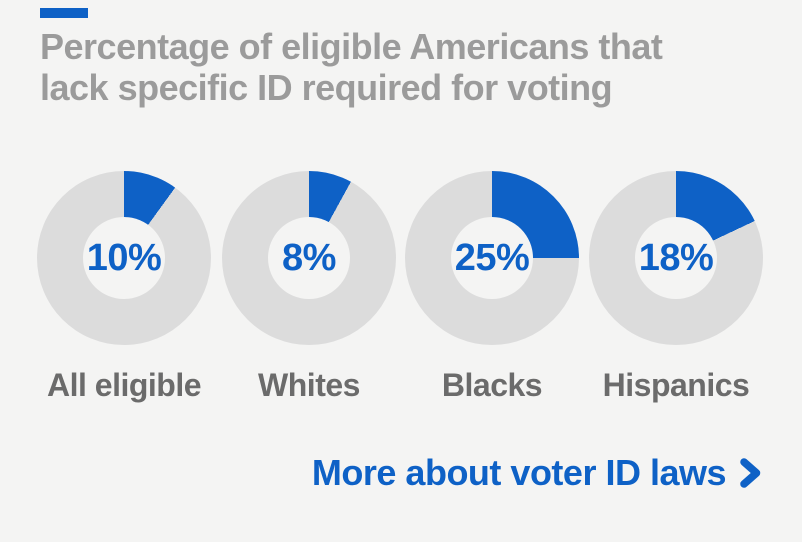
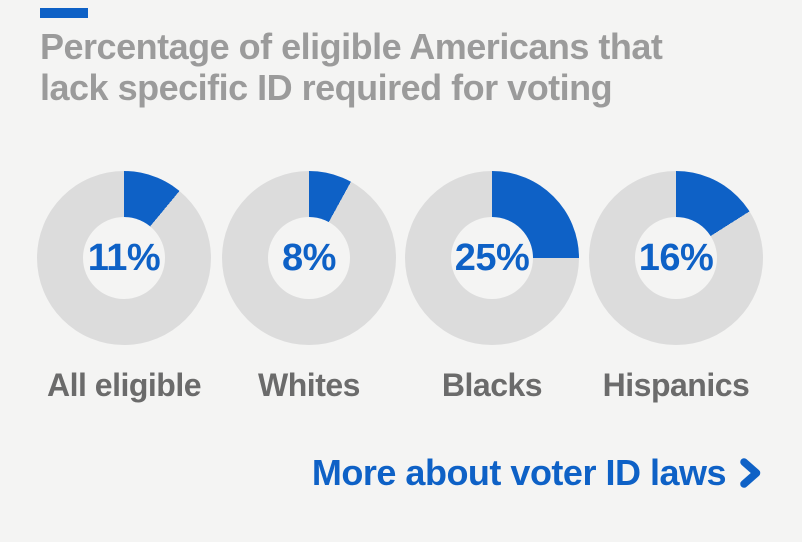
All eligible: 10% -> 11%
Hispanics: 18% -> 16%
